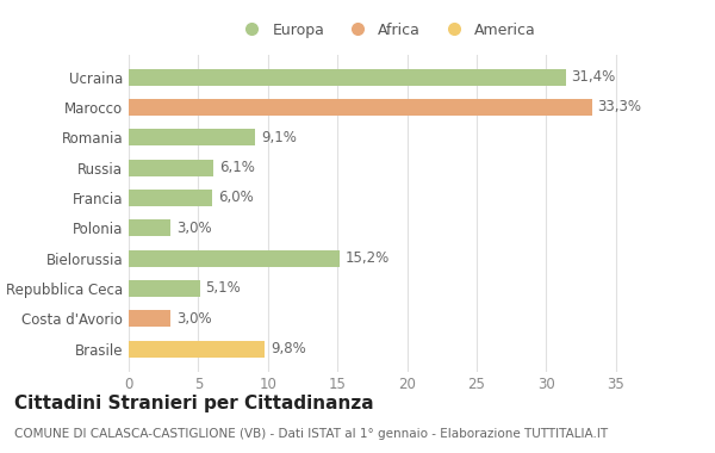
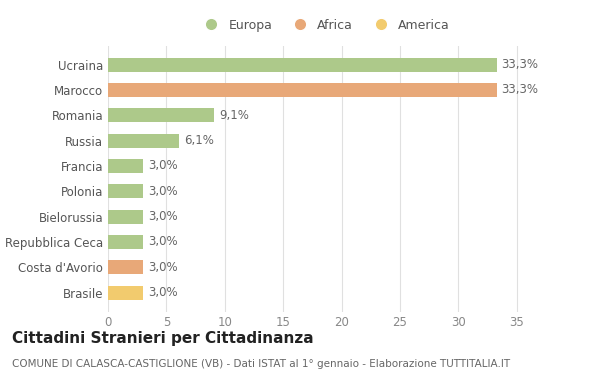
Ucraina: 31,4% -> 33,3%
Francia: 6,0% -> 3,0%
Bielorussia: 15,2% -> 3,0%
Repubblica Ceca: 5,1% -> 3,0%
Brasile: 9,8% -> 3,0%
